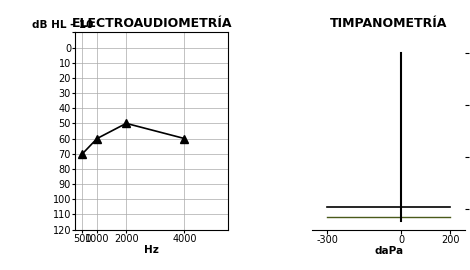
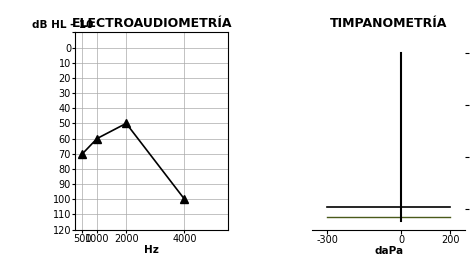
4000: 60 -> 100
